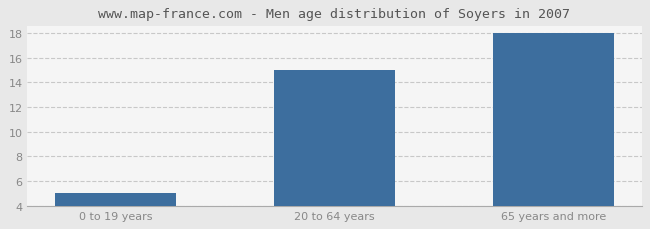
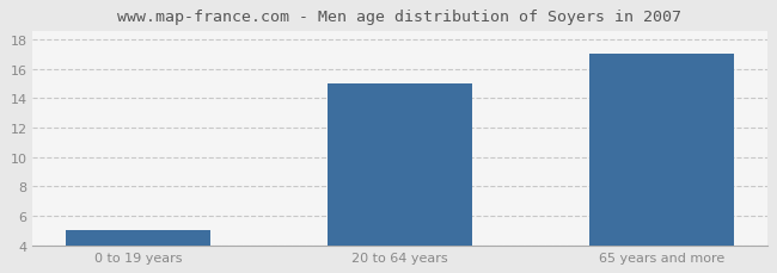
65 years and more: 18 -> 17
